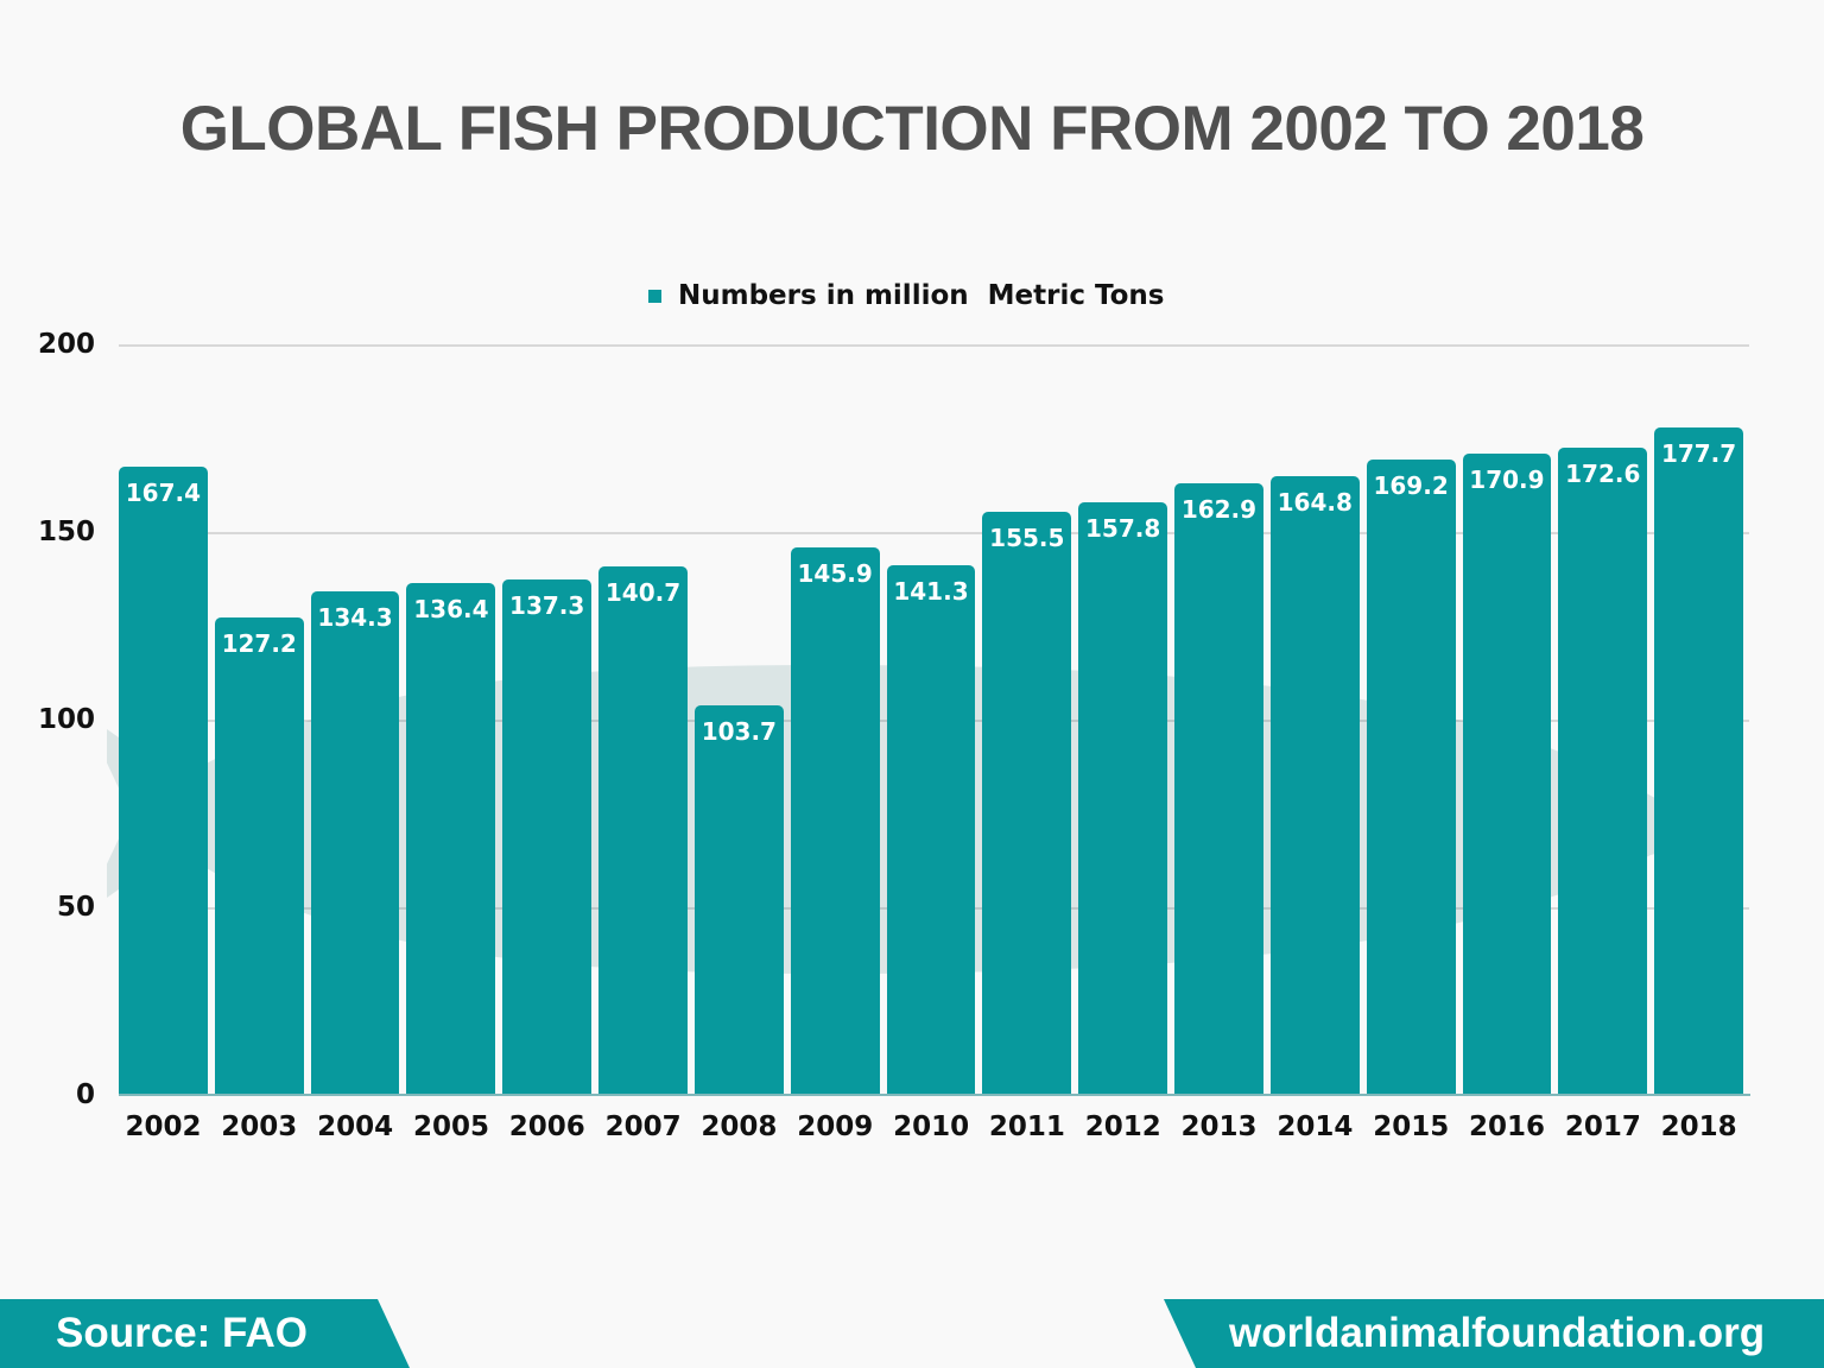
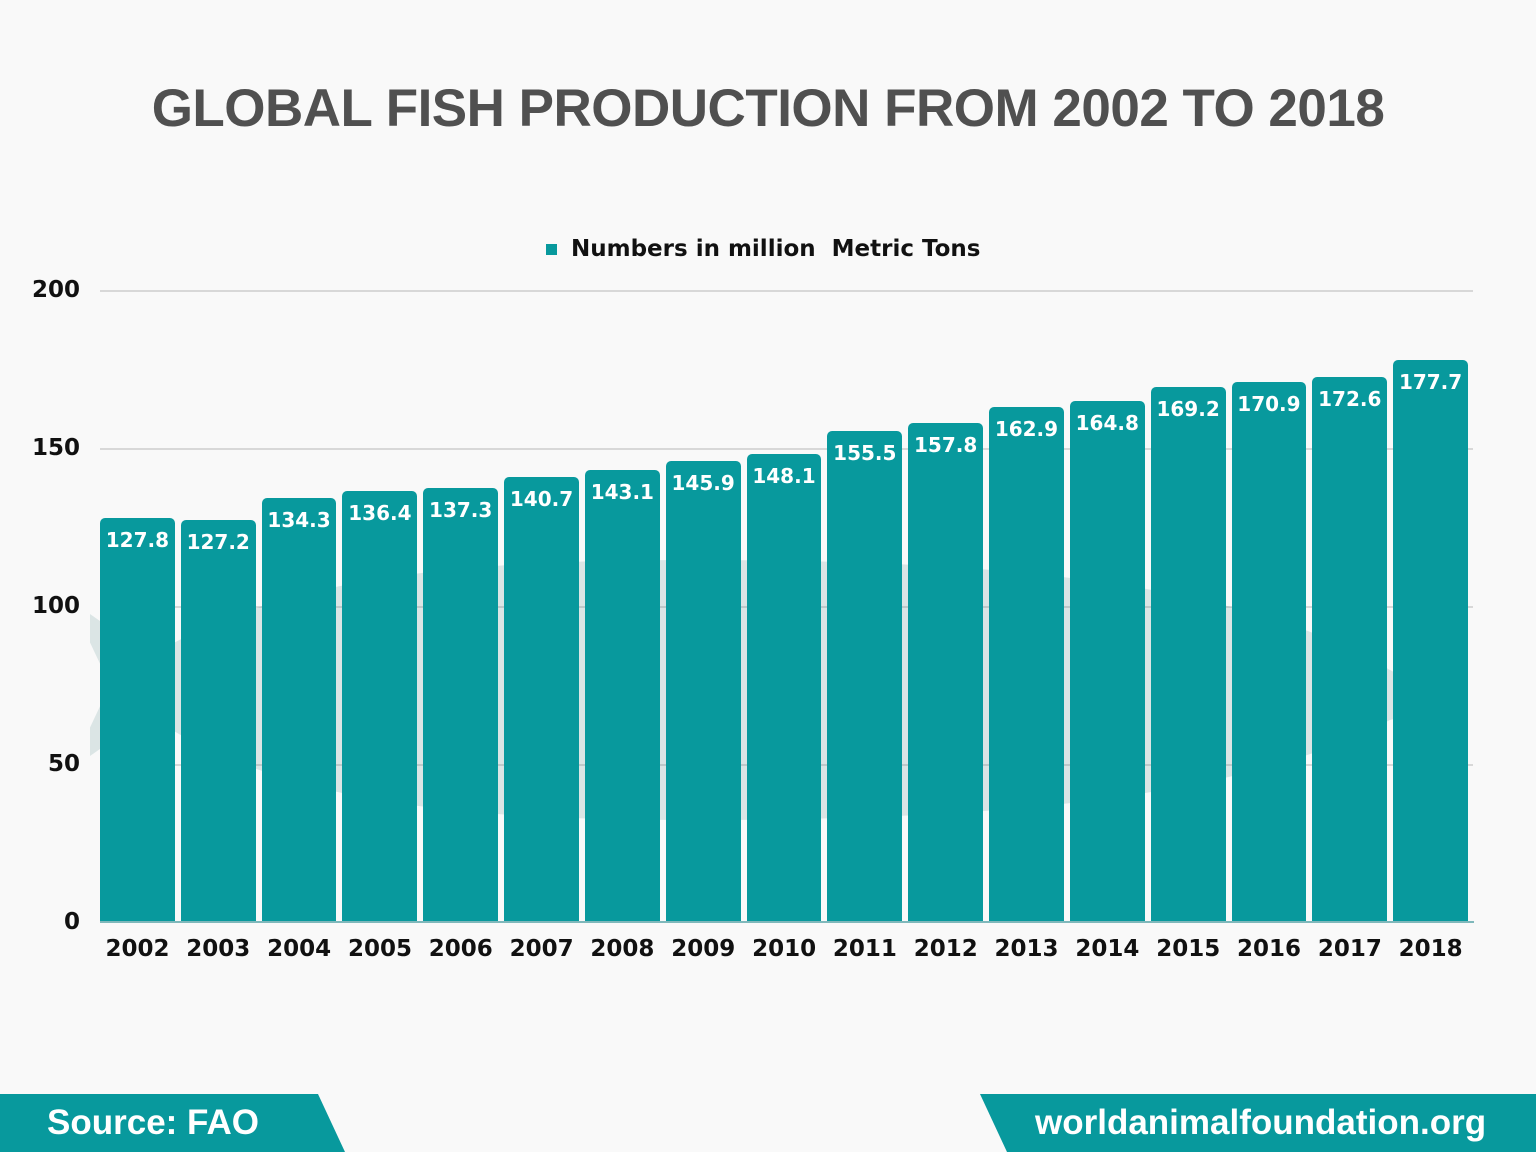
2002: 167.4 -> 127.8
2008: 103.7 -> 143.1
2010: 141.3 -> 148.1
